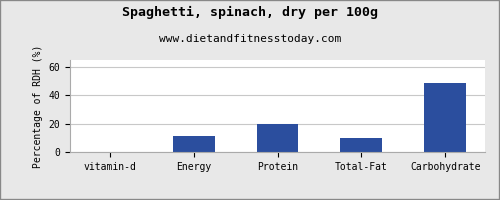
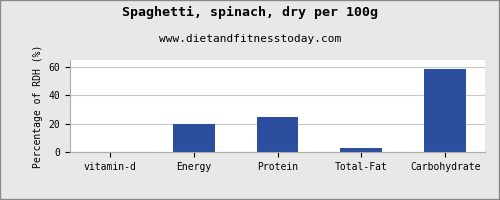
Energy: 11 -> 20
Protein: 20 -> 25
Total-Fat: 10 -> 2
Carbohydrate: 49 -> 58
